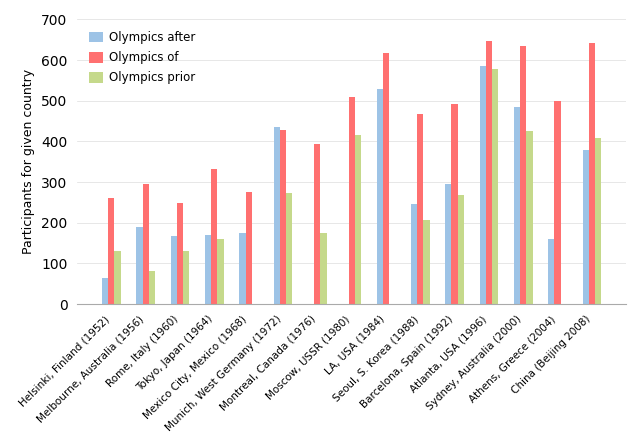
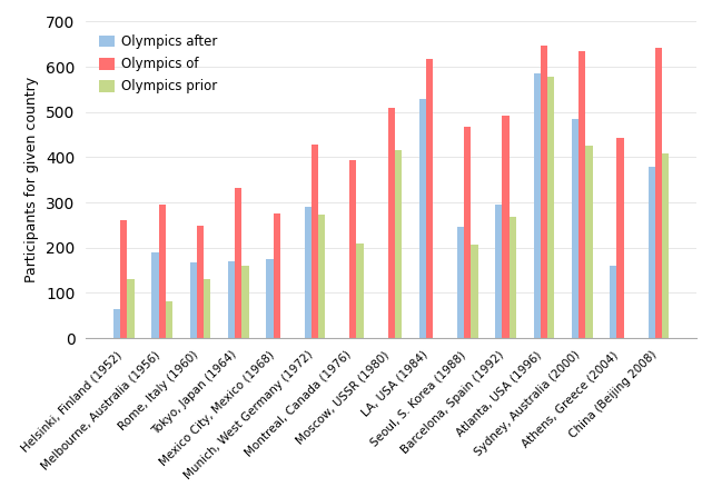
Olympics after/Munich, West Germany (1972): 435 -> 290
Olympics prior/Montreal, Canada (1976): 175 -> 210
Olympics of/Athens, Greece (2004): 500 -> 443
